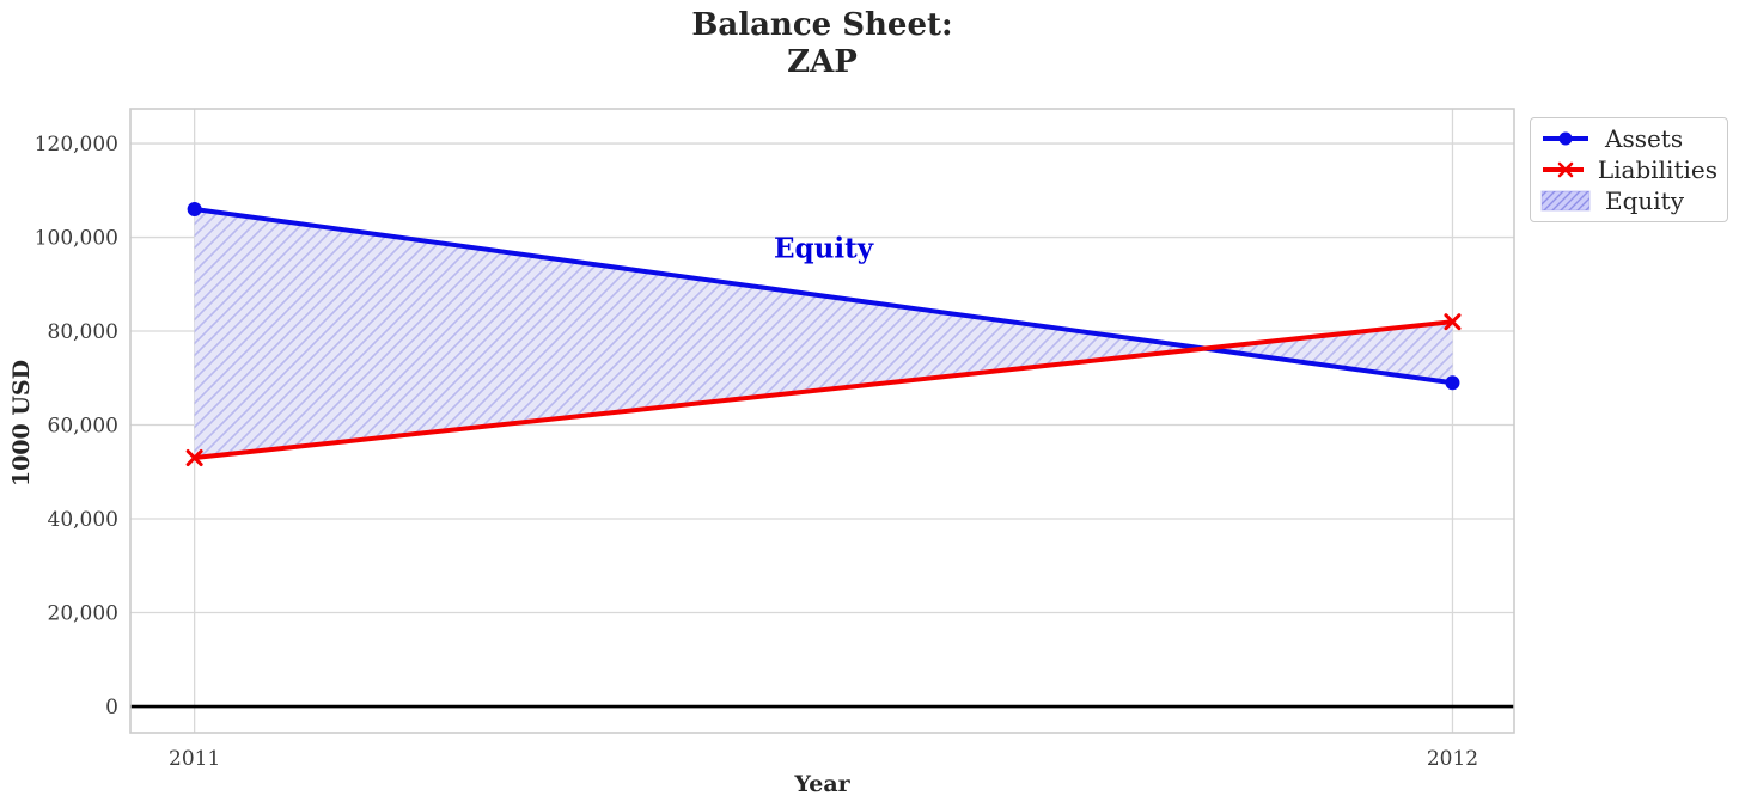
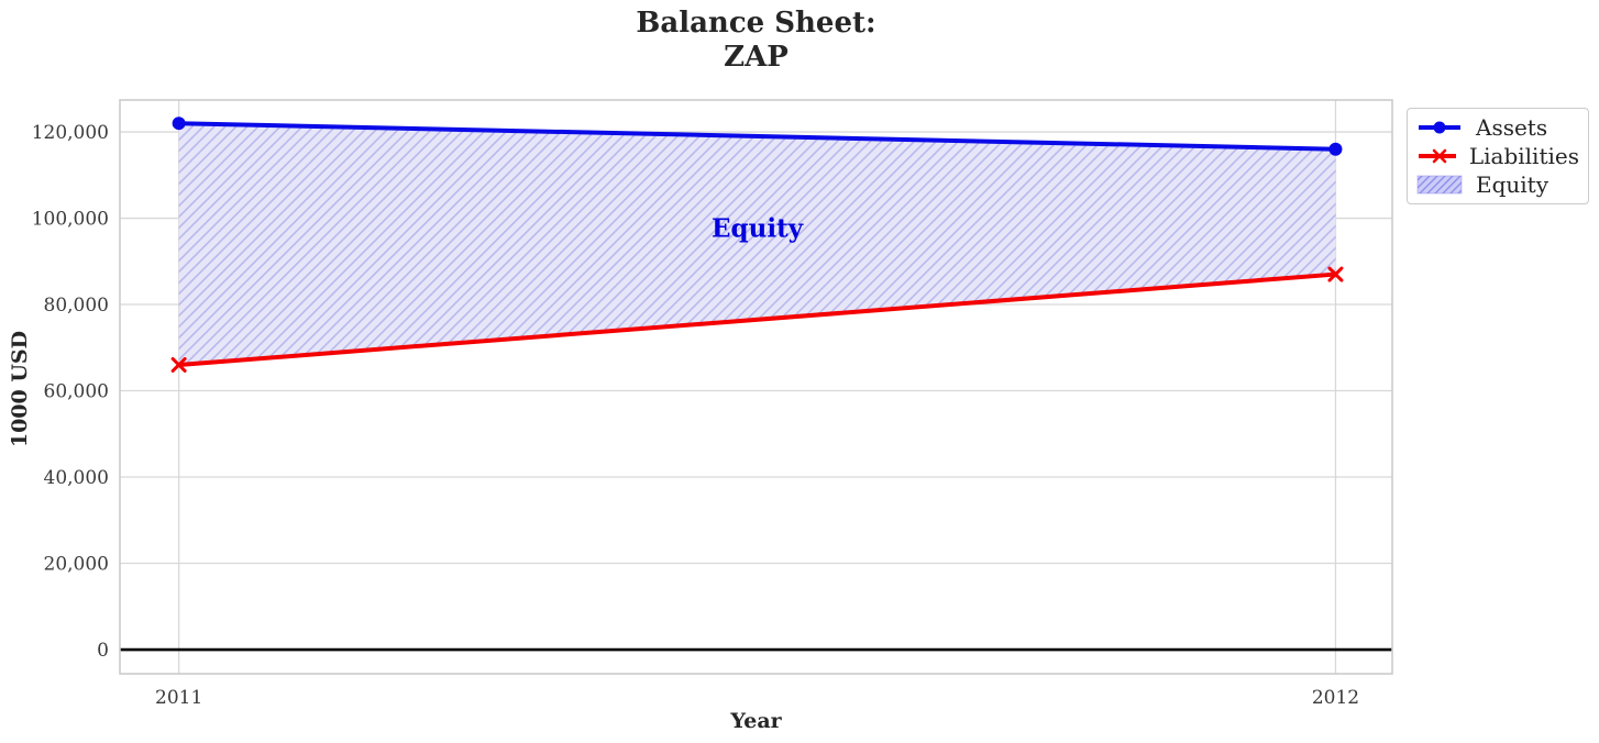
Assets/2011: 106000 -> 122000
Liabilities/2011: 53000 -> 66000
Assets/2012: 69000 -> 116000
Liabilities/2012: 82000 -> 87000
